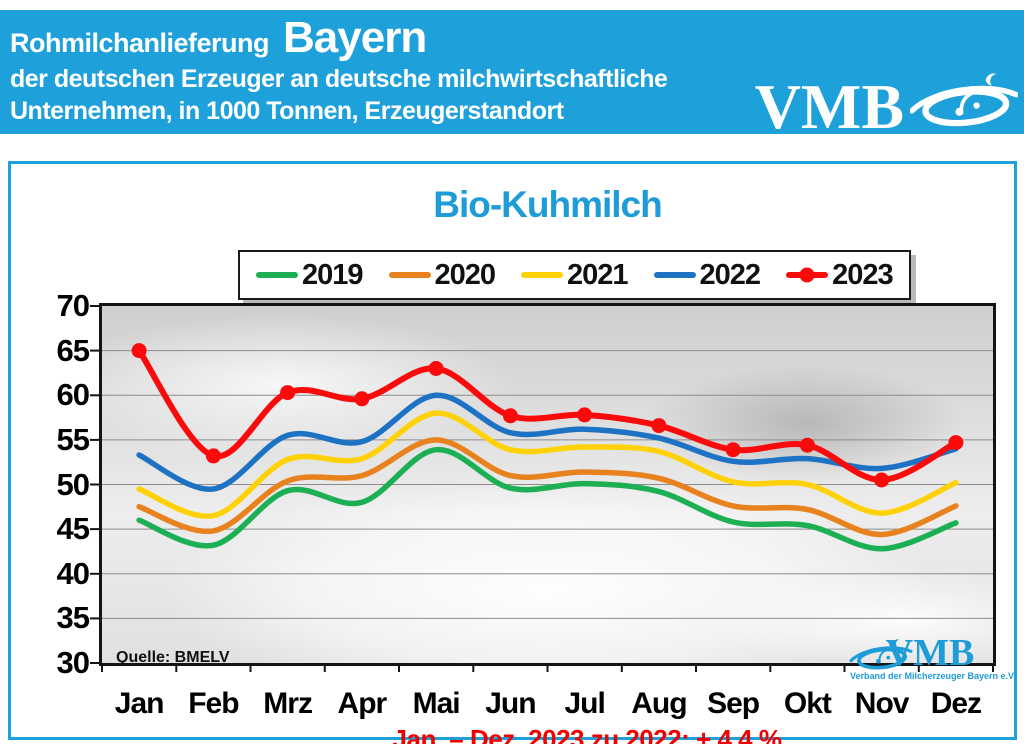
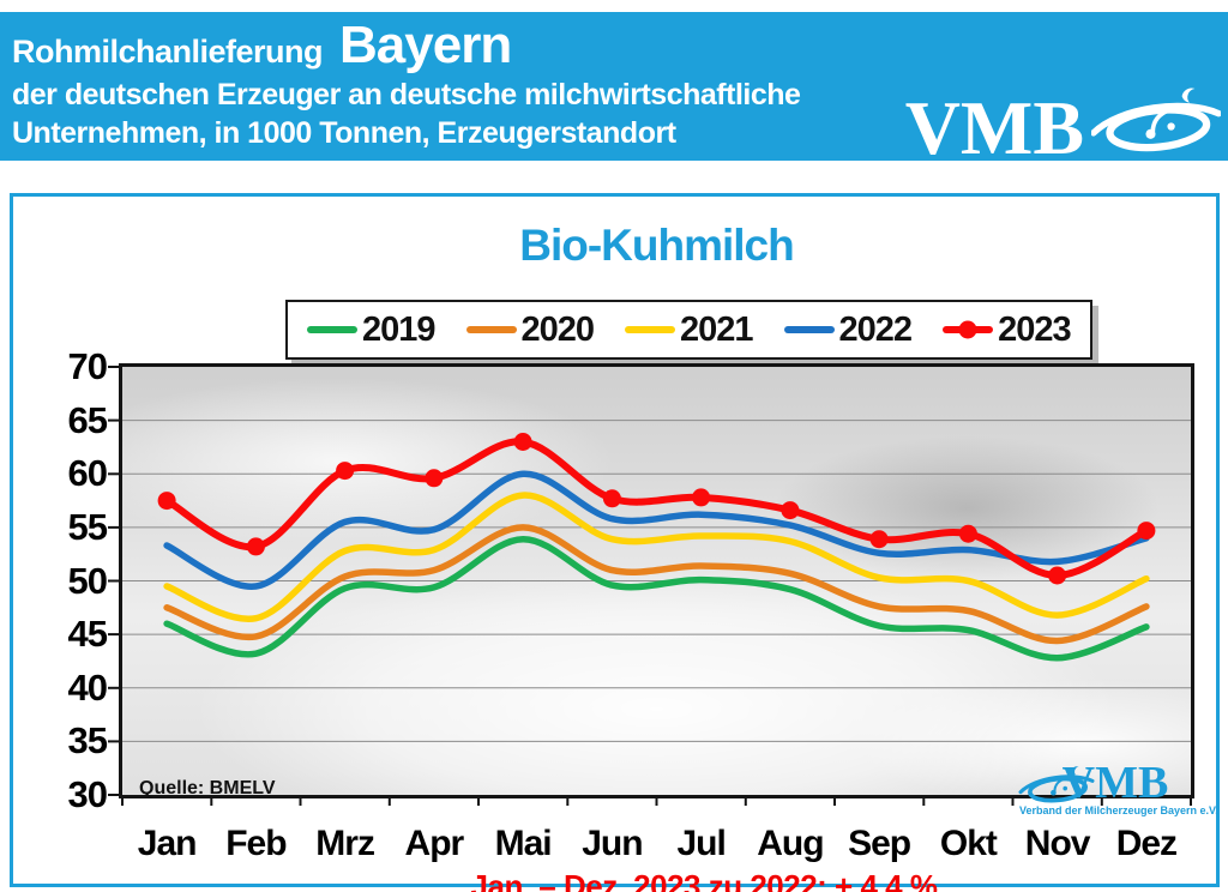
2023/Jan: 65 -> 58
2019/Apr: 48 -> 49
